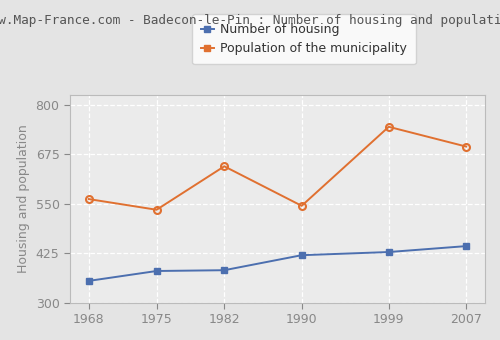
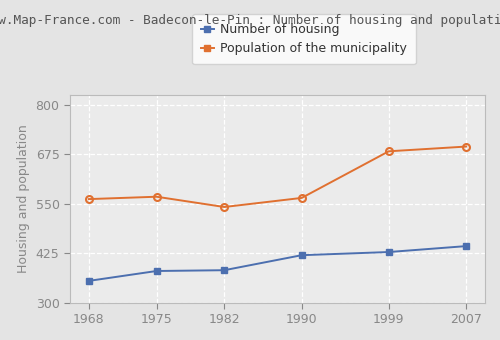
Population of the municipality/1975: 535 -> 568
Population of the municipality/1982: 645 -> 542
Population of the municipality/1990: 545 -> 565
Population of the municipality/1999: 745 -> 683
